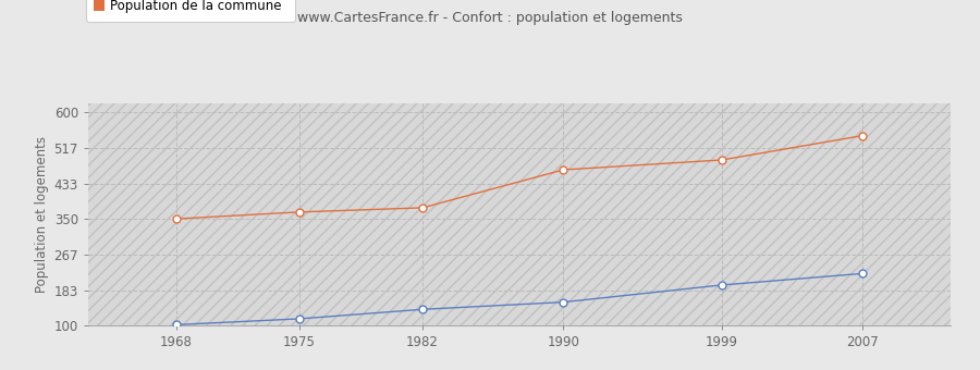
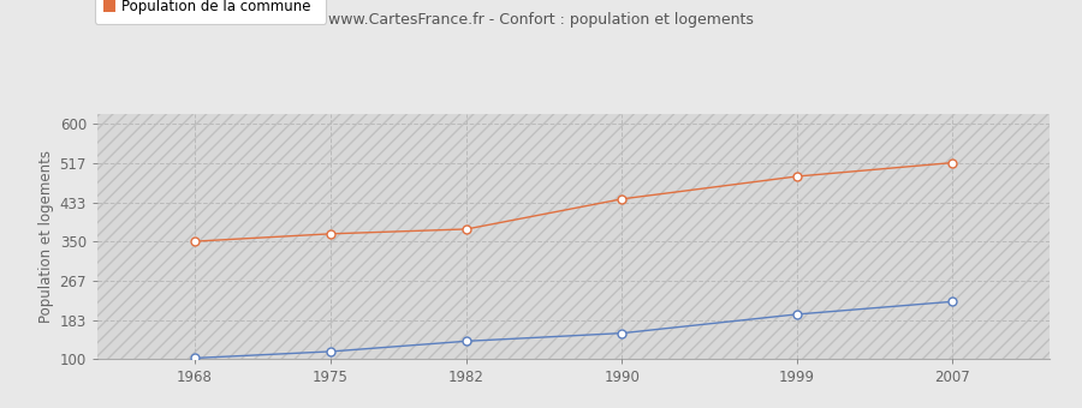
Population de la commune/1990: 465 -> 440
Population de la commune/2007: 545 -> 517
